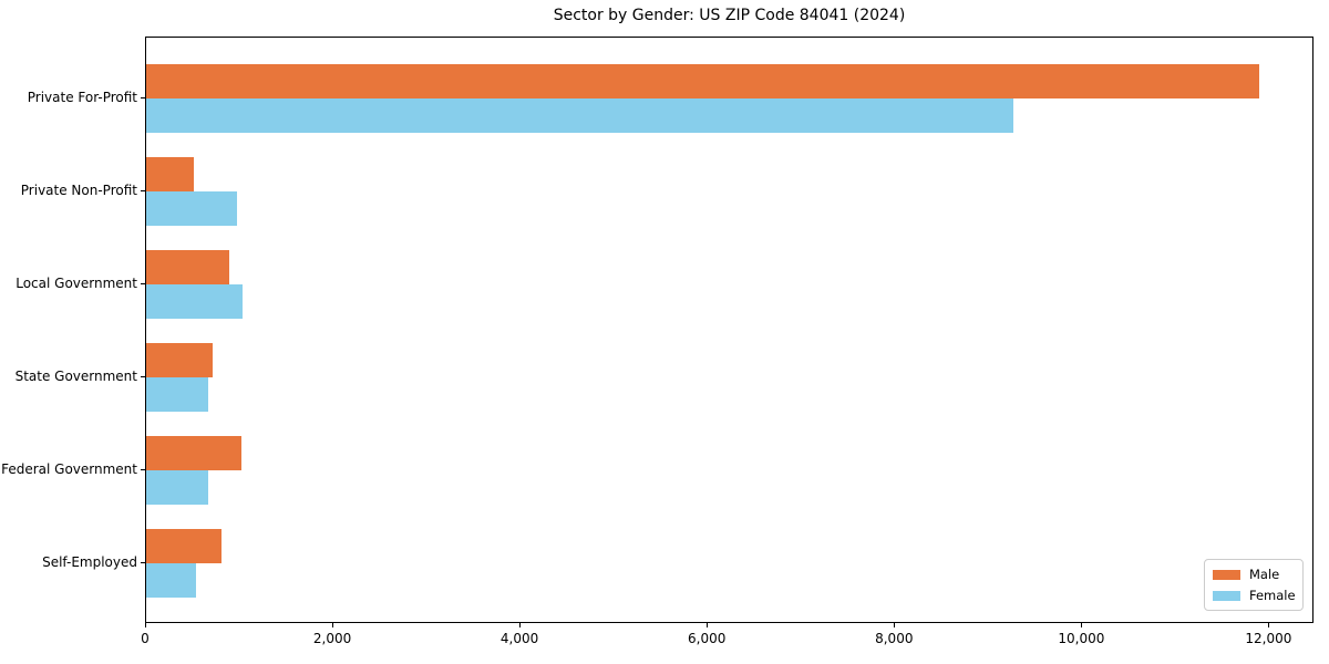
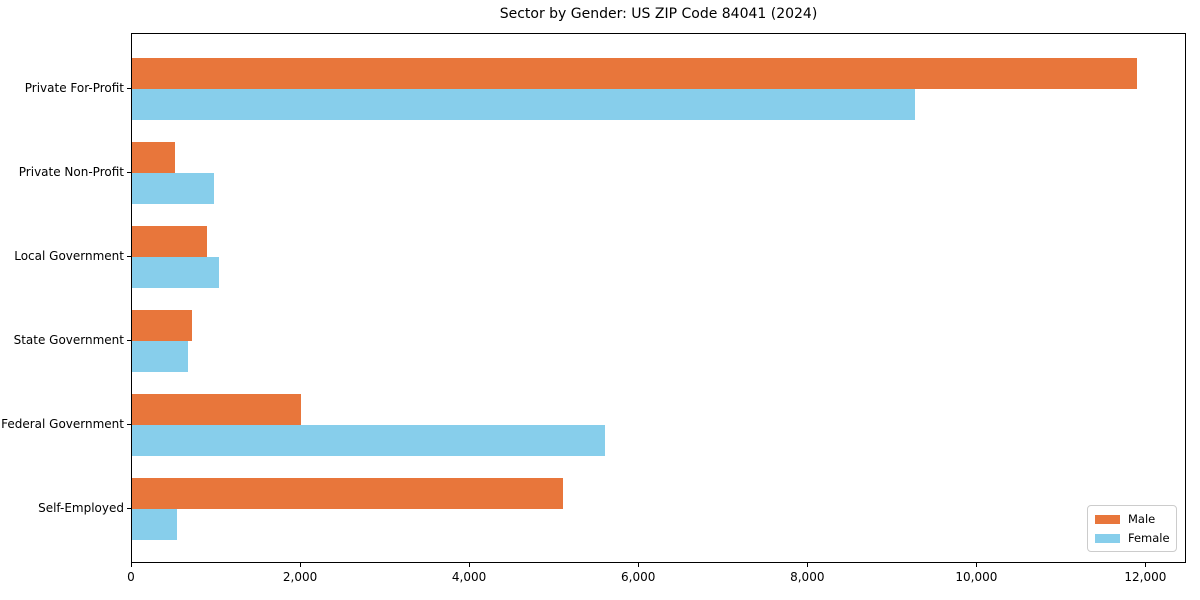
Male/Federal Government: 1000 -> 2000
Female/Federal Government: 700 -> 5600
Male/Self-Employed: 800 -> 5100
